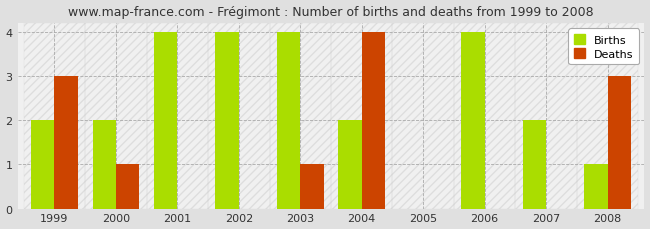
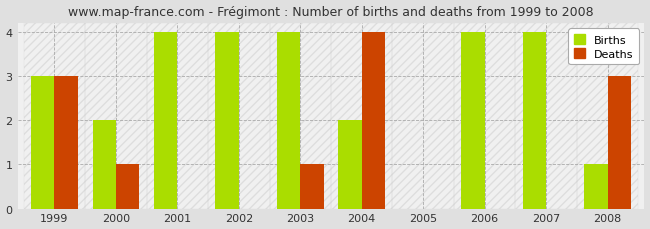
Births/1999: 2 -> 3
Births/2007: 2 -> 4
